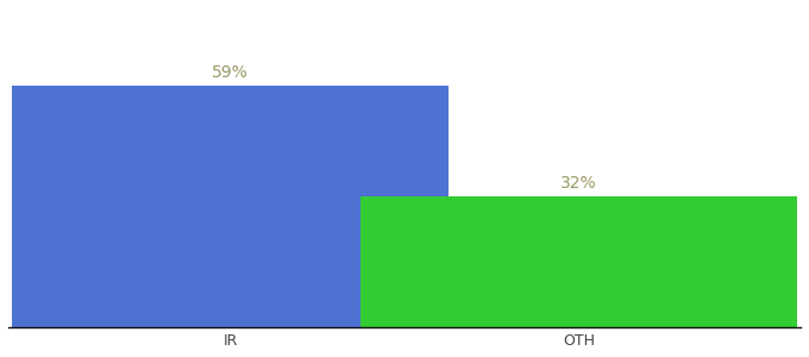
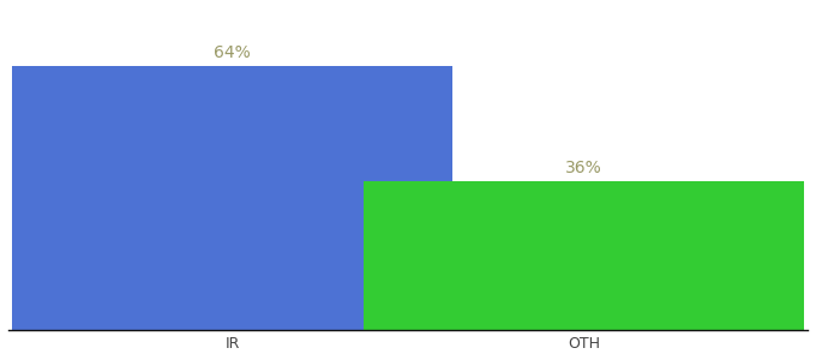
IR: 59% -> 64%
OTH: 32% -> 36%
